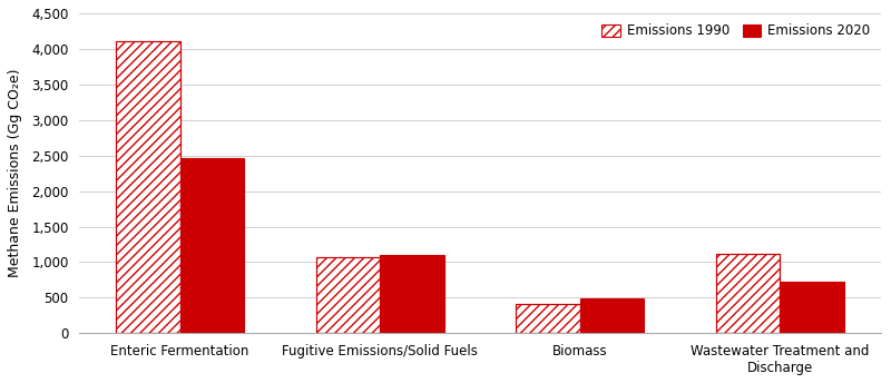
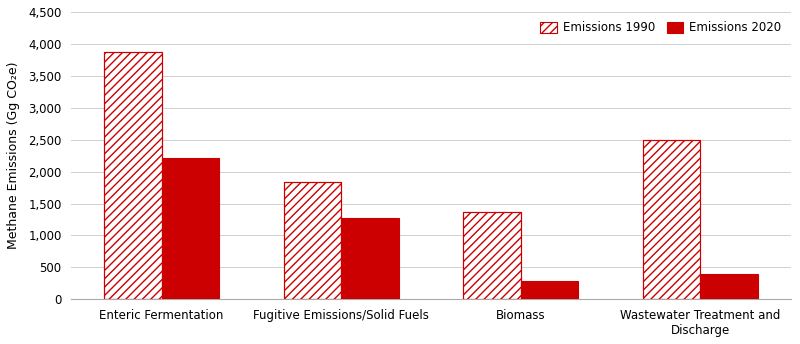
Emissions 1990/Enteric Fermentation: 4,100 -> 3,880
Emissions 2020/Enteric Fermentation: 2,470 -> 2,220
Emissions 1990/Fugitive Emissions/Solid Fuels: 1,080 -> 1,840
Emissions 2020/Fugitive Emissions/Solid Fuels: 1,100 -> 1,280
Emissions 1990/Biomass: 420 -> 1,360
Emissions 2020/Biomass: 490 -> 280
Emissions 1990/Wastewater Treatment and Discharge: 1,120 -> 2,500
Emissions 2020/Wastewater Treatment and Discharge: 730 -> 400
